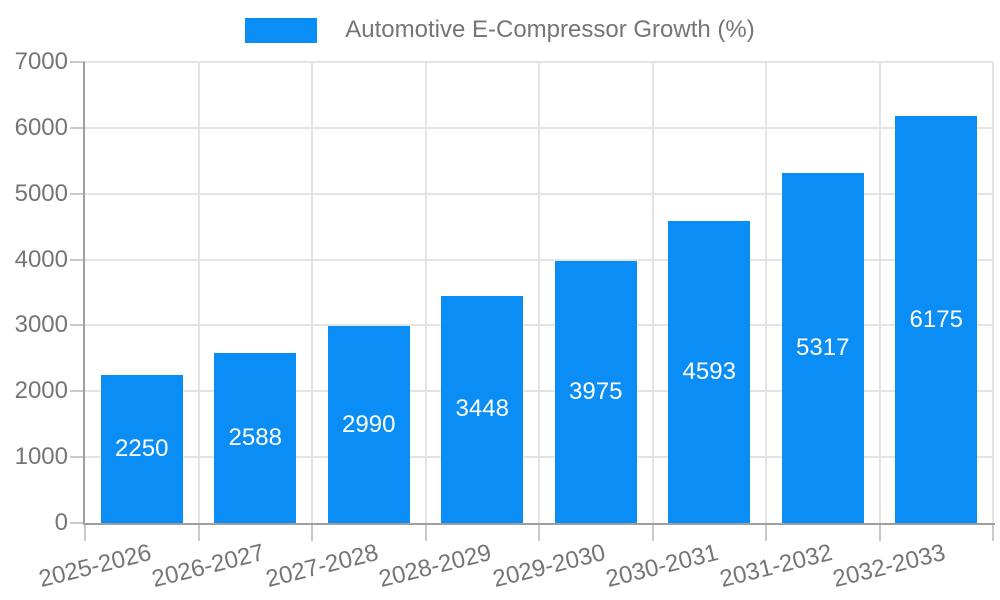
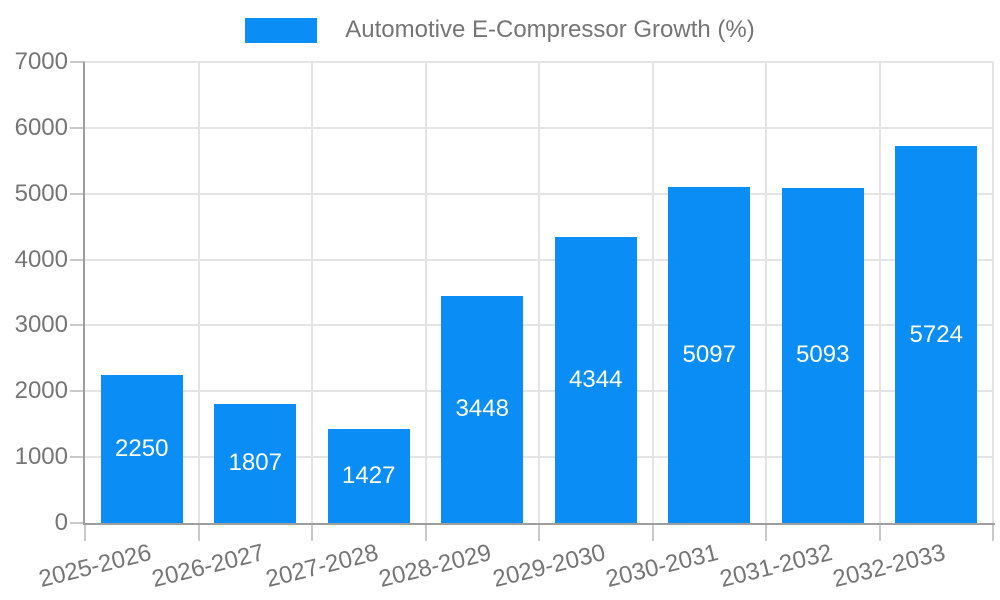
2026-2027: 2588 -> 1807
2027-2028: 2990 -> 1427
2029-2030: 3975 -> 4344
2030-2031: 4593 -> 5097
2031-2032: 5317 -> 5093
2032-2033: 6175 -> 5724
